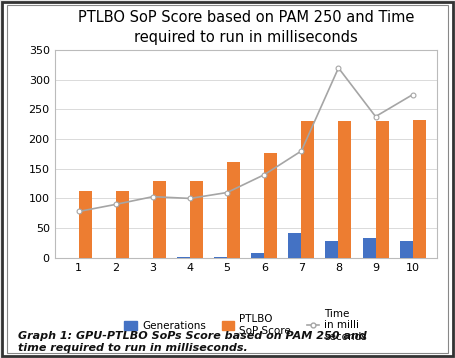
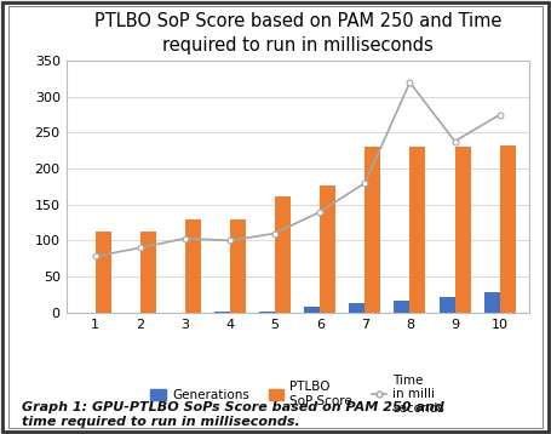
Generations/7: 42 -> 13
Generations/8: 28 -> 17
Generations/9: 34 -> 22
